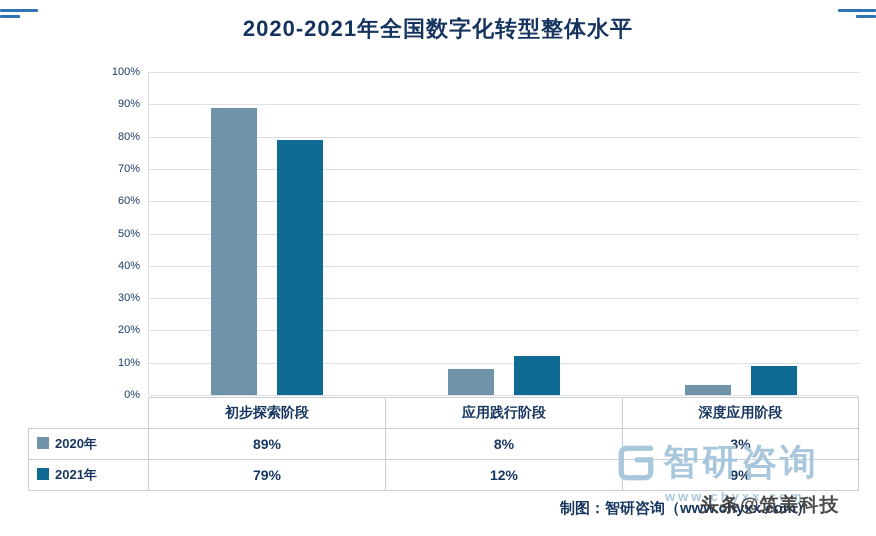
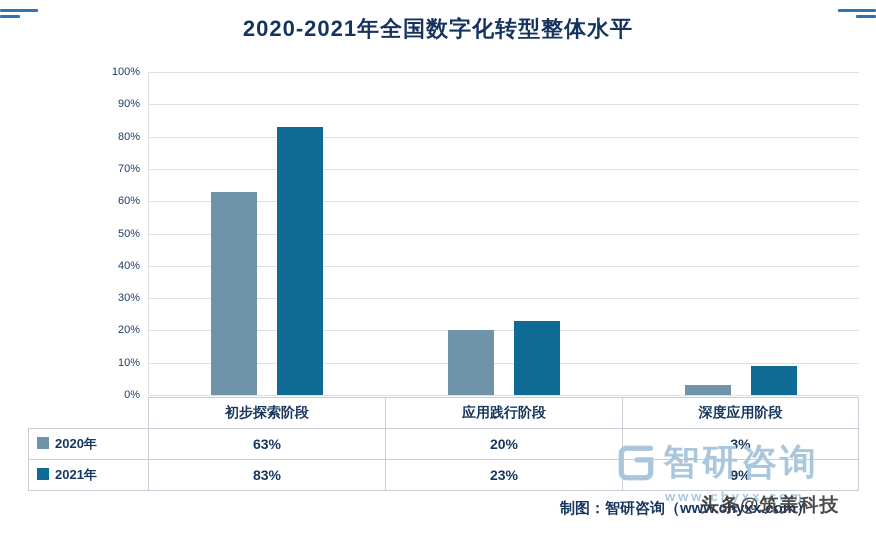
2020年/初步探索阶段: 89% -> 63%
2021年/初步探索阶段: 79% -> 83%
2020年/应用践行阶段: 8% -> 20%
2021年/应用践行阶段: 12% -> 23%
